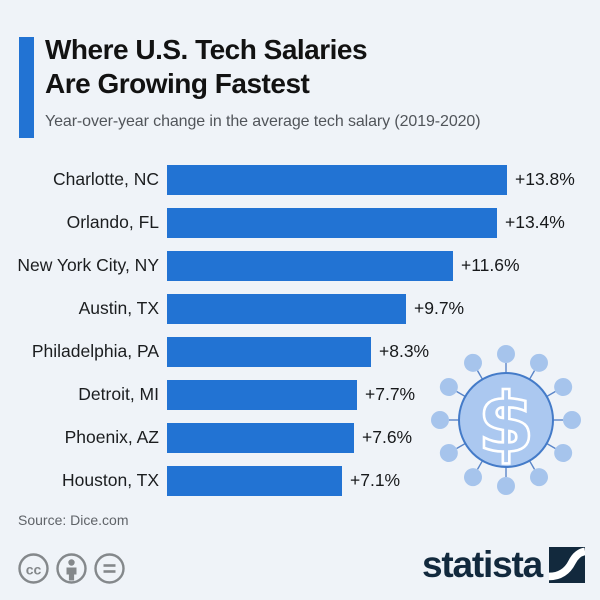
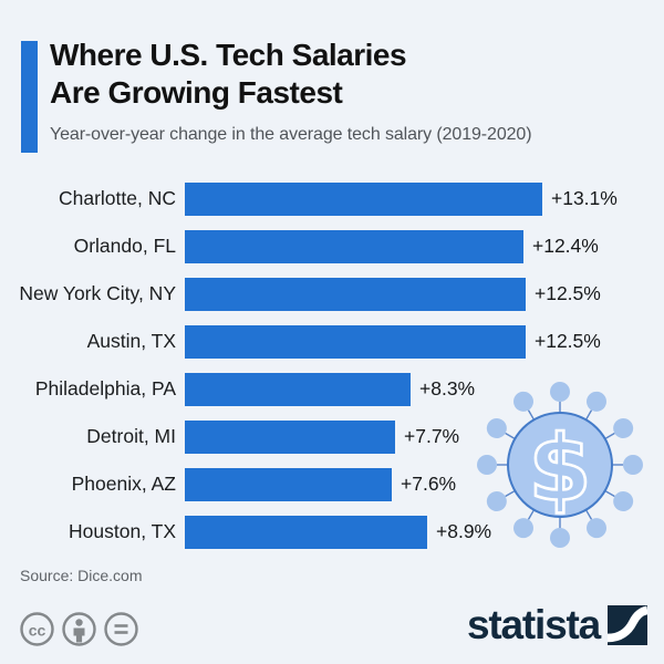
Charlotte, NC: +13.8% -> +13.1%
Orlando, FL: +13.4% -> +12.4%
New York City, NY: +11.6% -> +12.5%
Austin, TX: +9.7% -> +12.5%
Houston, TX: +7.1% -> +8.9%
